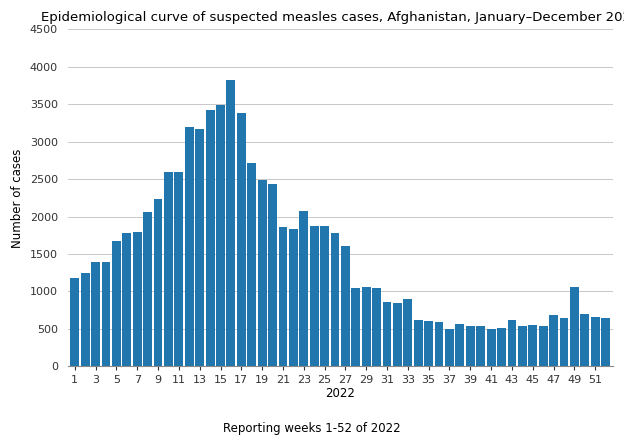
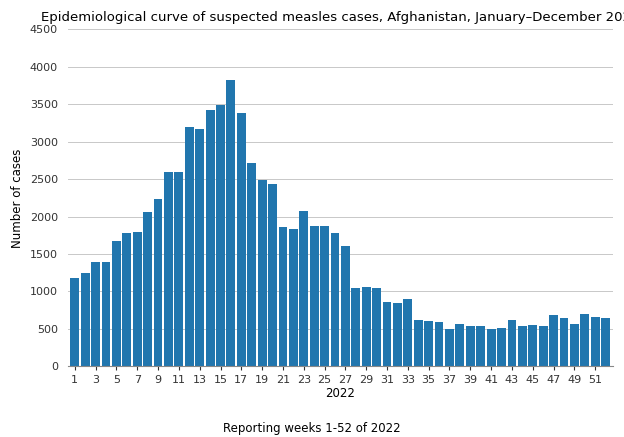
49: 1060 -> 560
